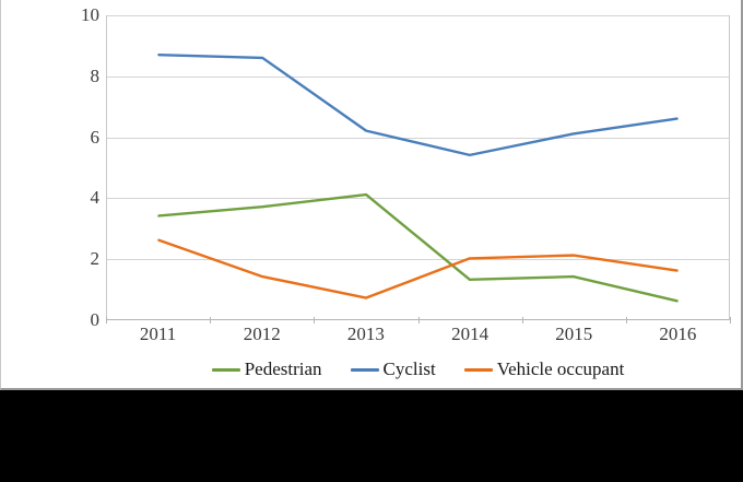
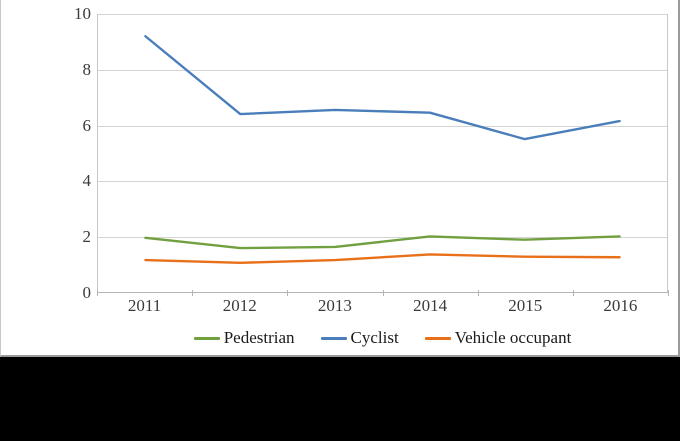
Pedestrian/2011: 3.4 -> 1.9
Cyclist/2011: 8.7 -> 9.2
Vehicle occupant/2011: 2.6 -> 1.1
Pedestrian/2012: 3.7 -> 1.6
Cyclist/2012: 8.6 -> 6.4
Vehicle occupant/2012: 1.4 -> 1.1
Pedestrian/2013: 4.1 -> 1.6
Cyclist/2013: 6.2 -> 6.5
Vehicle occupant/2013: 0.7 -> 1.1
Pedestrian/2014: 1.3 -> 2.0
Cyclist/2014: 5.4 -> 6.5
Vehicle occupant/2014: 2.0 -> 1.4
Pedestrian/2015: 1.4 -> 1.9
Cyclist/2015: 6.1 -> 5.5
Vehicle occupant/2015: 2.1 -> 1.3
Pedestrian/2016: 0.6 -> 2.0
Cyclist/2016: 6.6 -> 6.2
Vehicle occupant/2016: 1.6 -> 1.2
